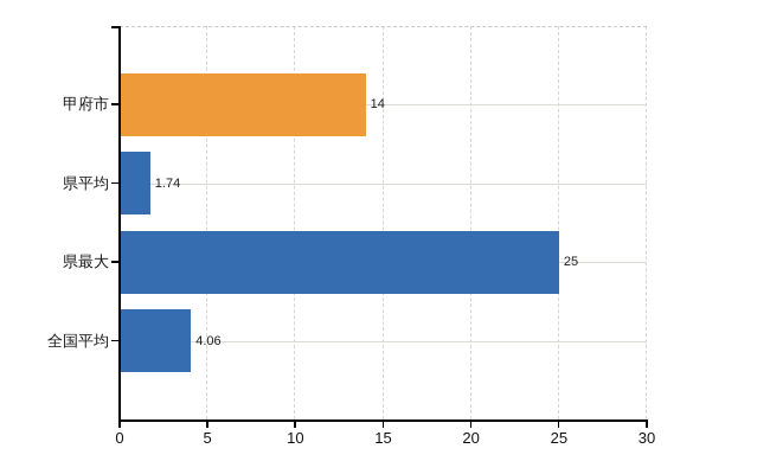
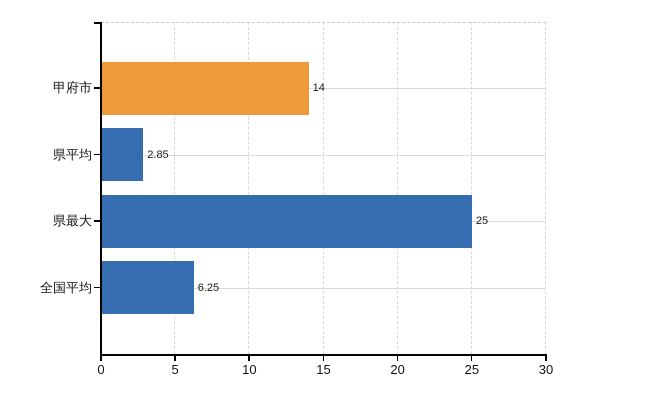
県平均: 1.74 -> 2.85
全国平均: 4.06 -> 6.25
